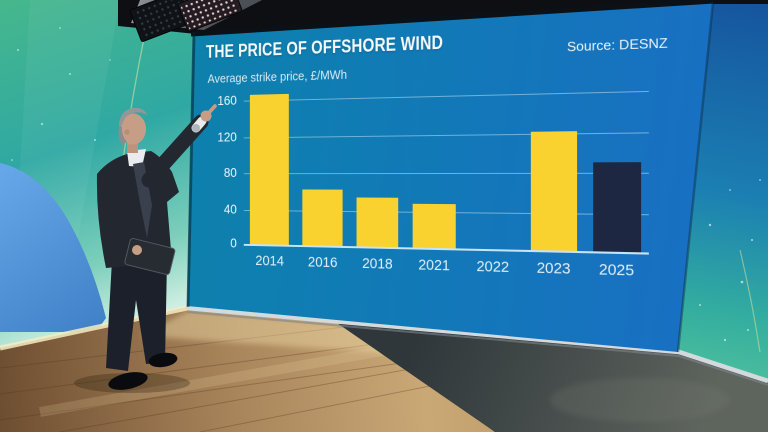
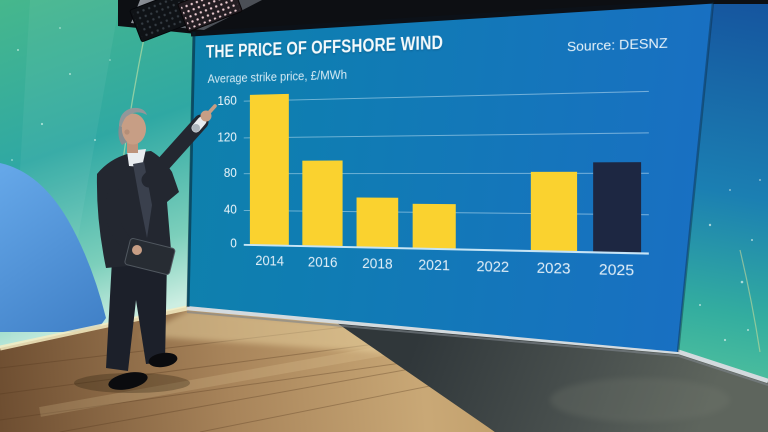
2016: 60 -> 90
2023: 120 -> 80
